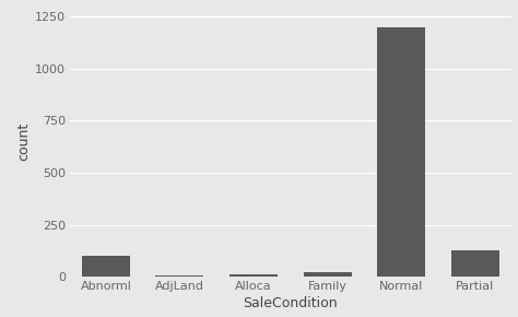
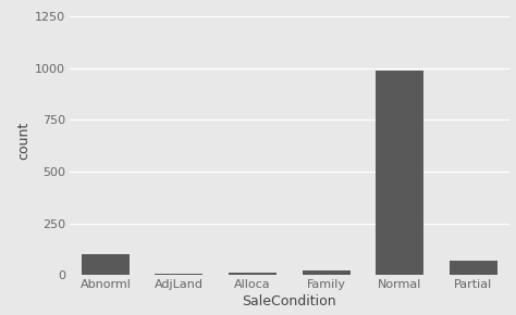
Normal: 1200 -> 990
Partial: 120 -> 70
